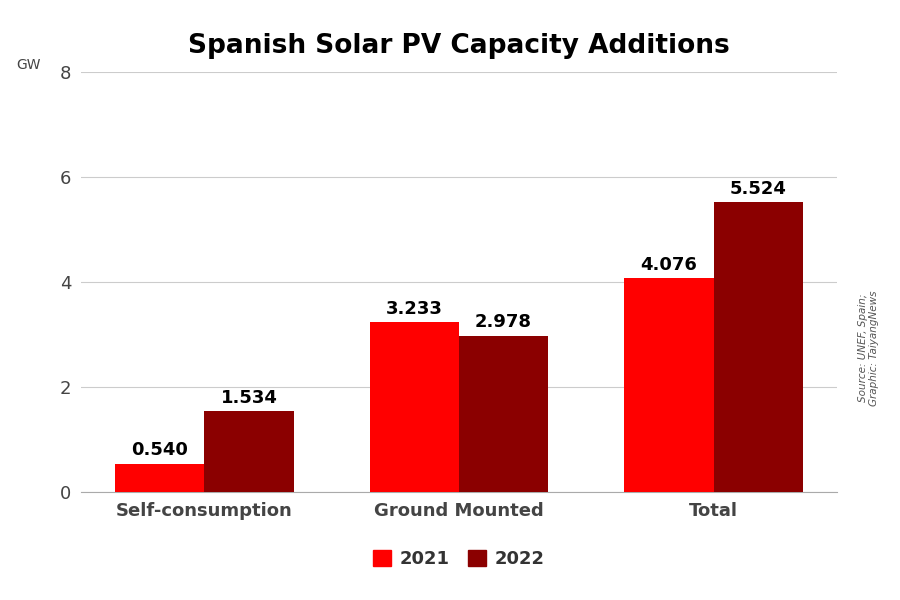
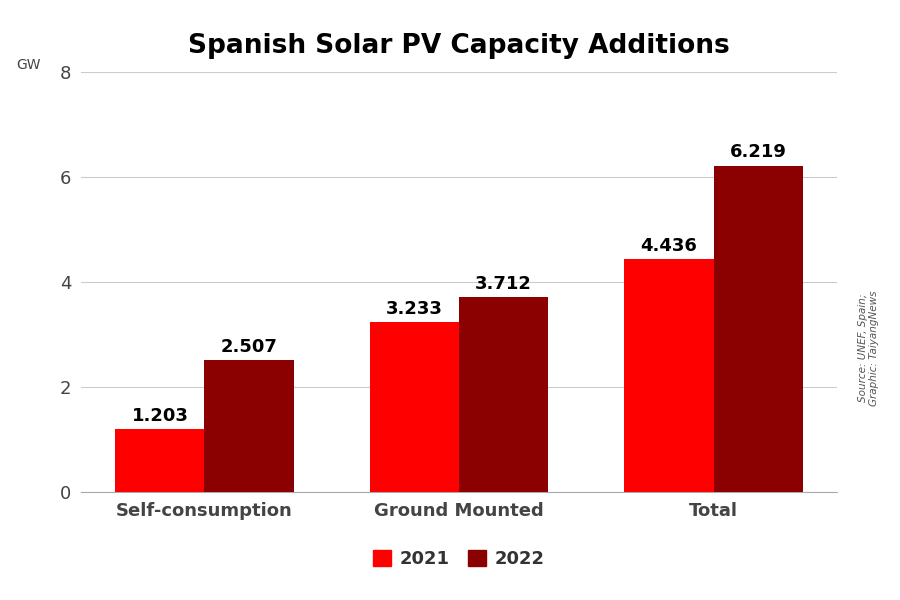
2021/Self-consumption: 0.540 -> 1.203
2022/Self-consumption: 1.534 -> 2.507
2022/Ground Mounted: 2.978 -> 3.712
2021/Total: 4.076 -> 4.436
2022/Total: 5.524 -> 6.219
